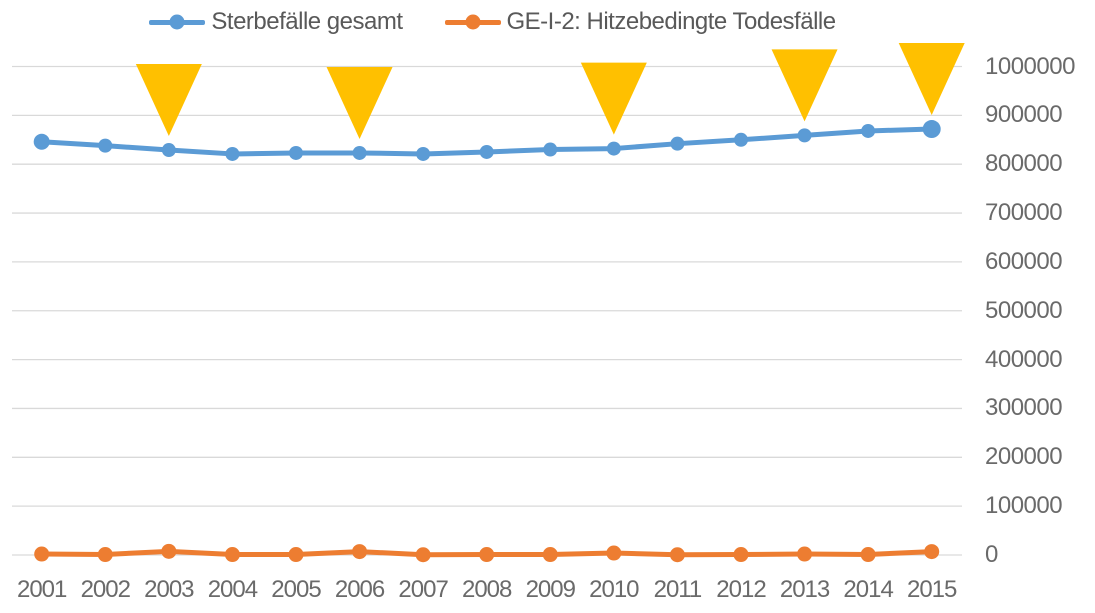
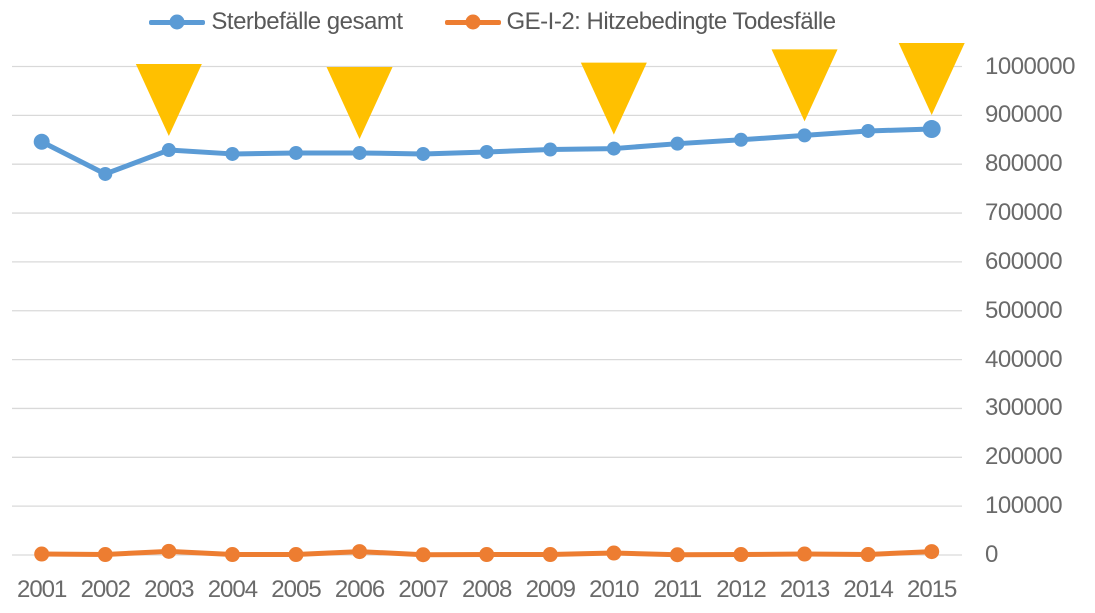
Sterbefälle gesamt/2002: 840000 -> 780000
